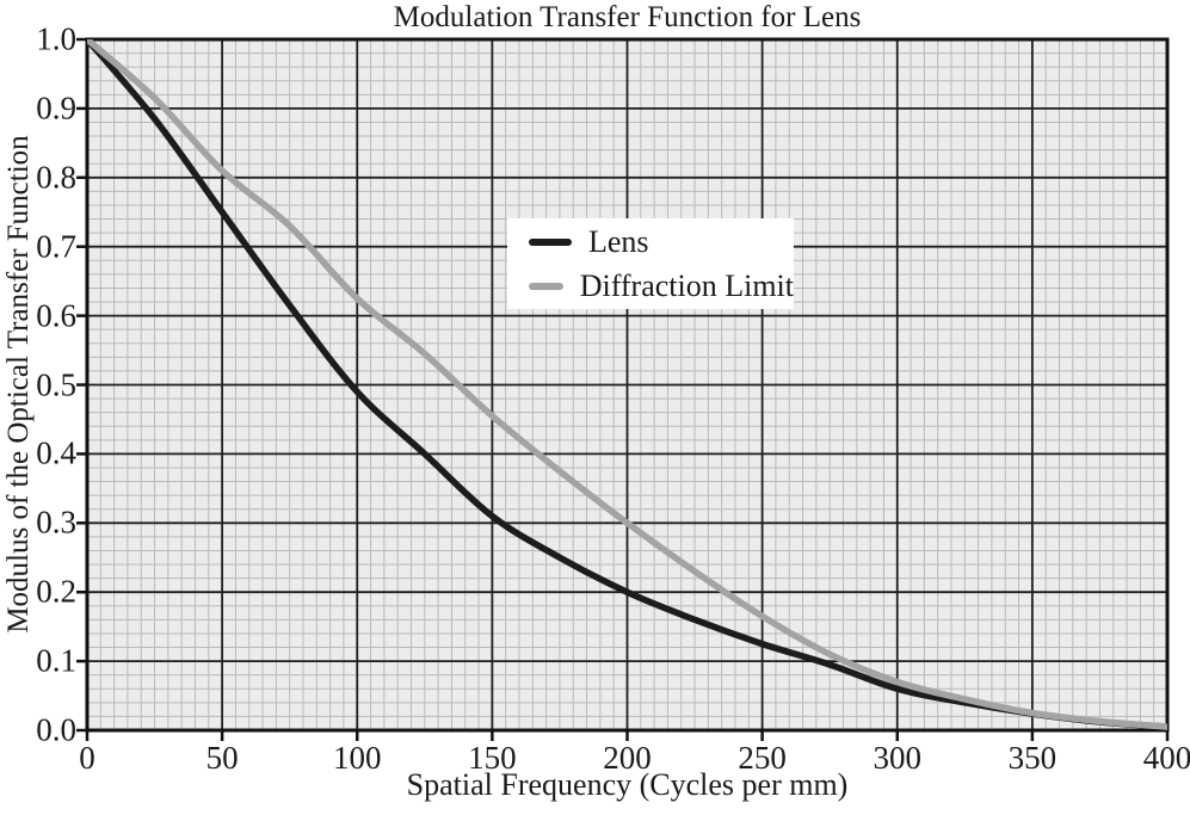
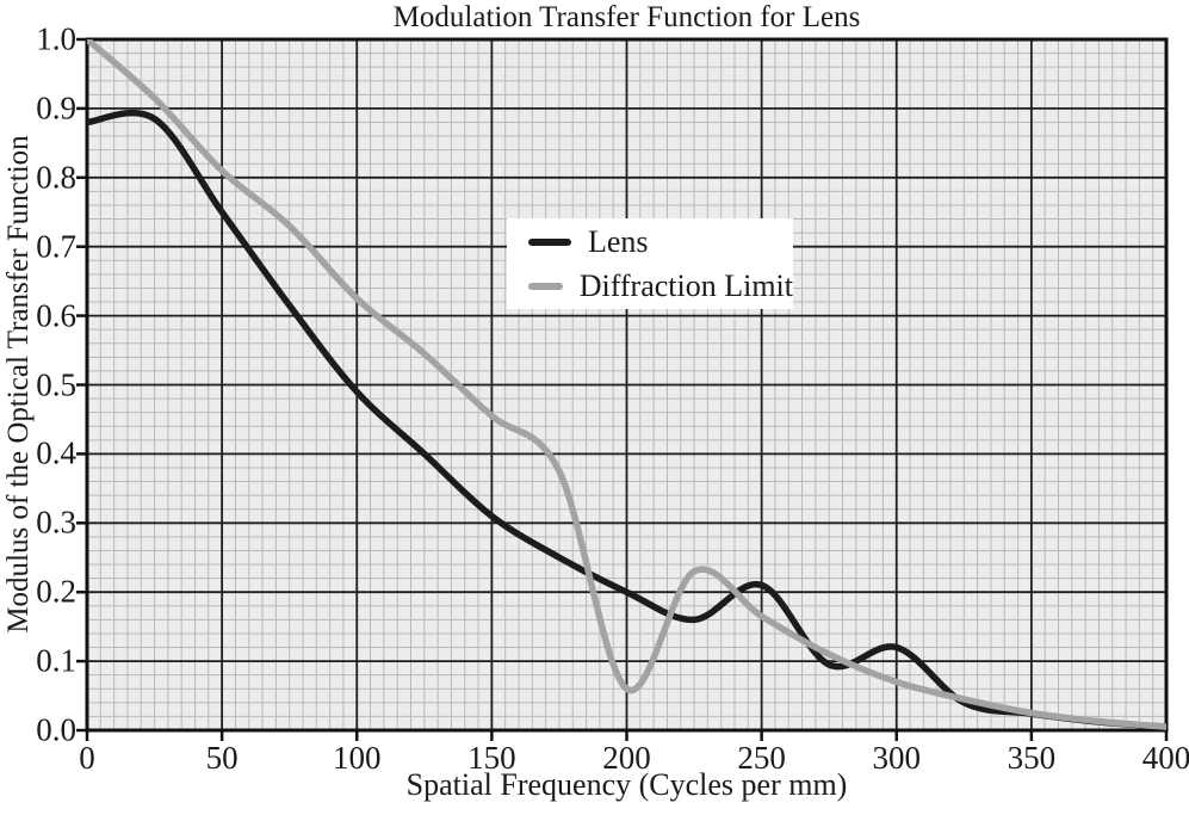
Lens/0: 1.00 -> 0.88
Diffraction Limit/200: 0.30 -> 0.06
Lens/250: 0.12 -> 0.21
Lens/300: 0.06 -> 0.12
